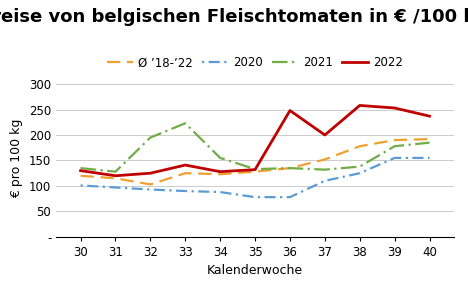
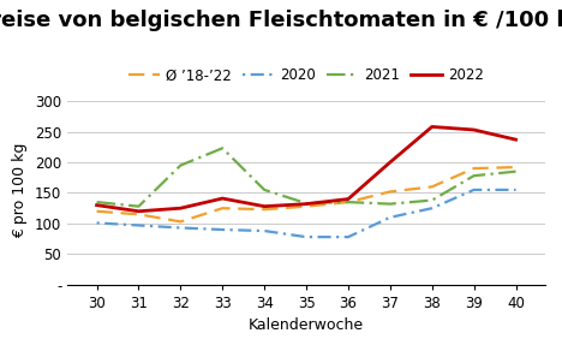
2022/36: 248 -> 140
Ø ’18-’22/38: 178 -> 160
